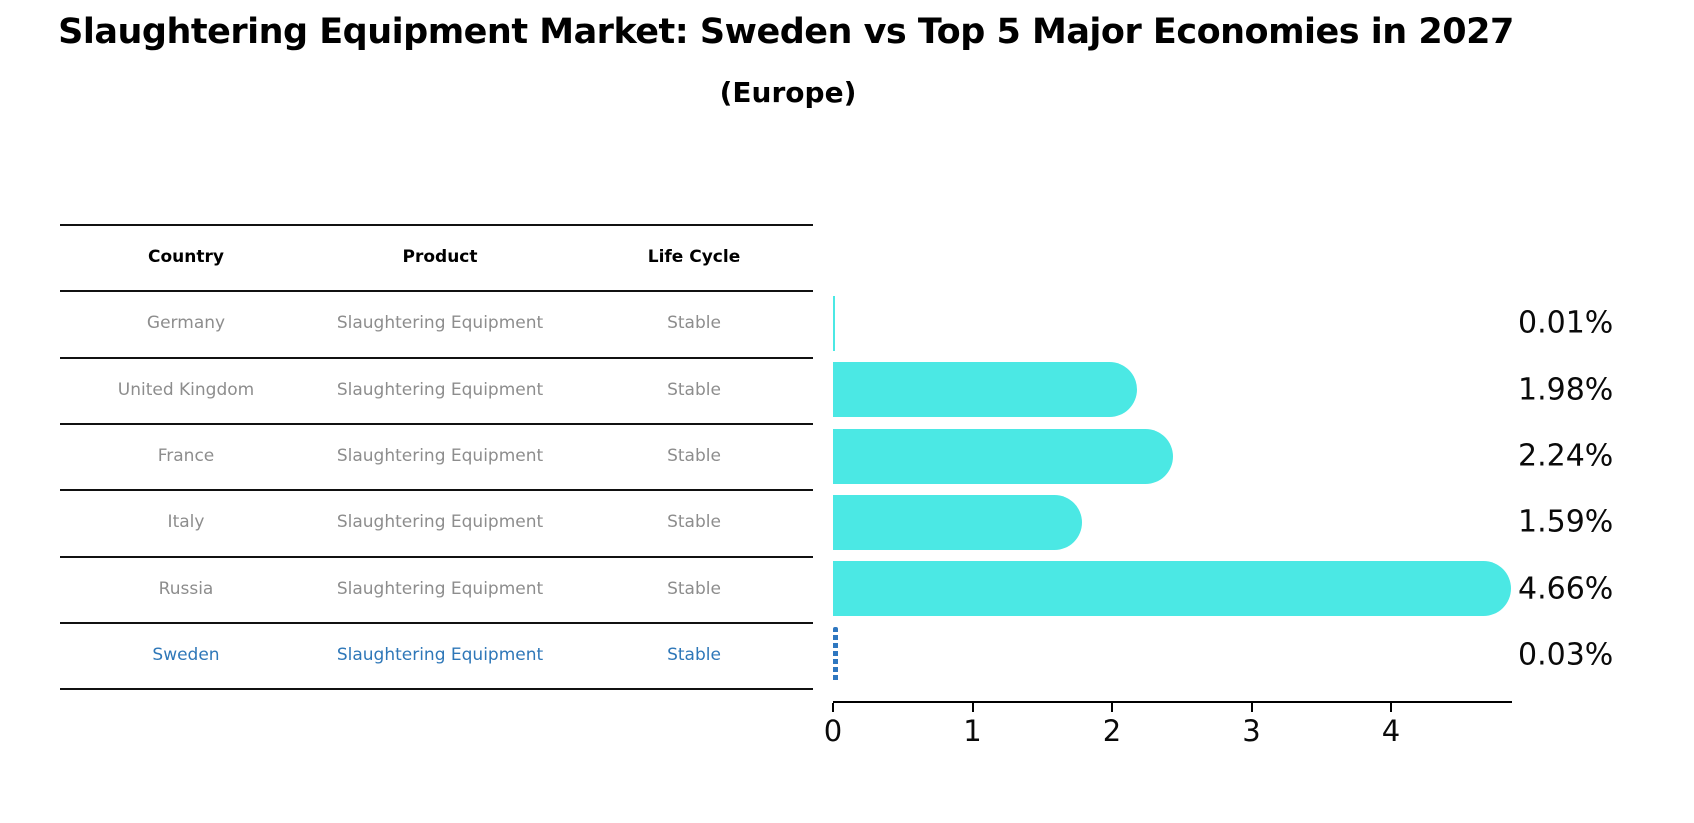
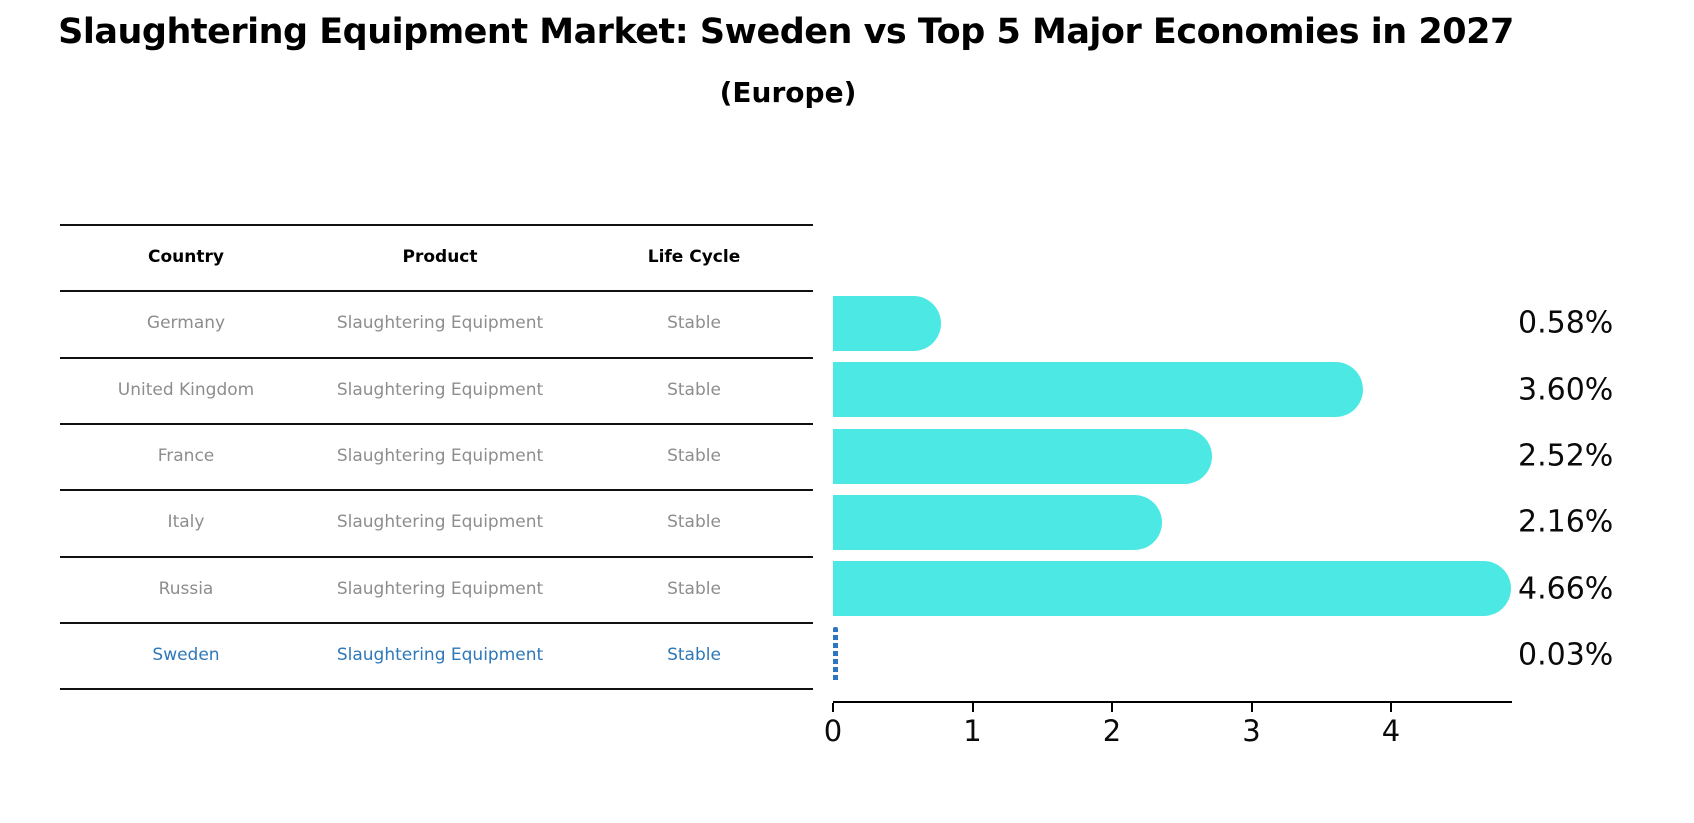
Germany: 0.01% -> 0.58%
United Kingdom: 1.98% -> 3.60%
France: 2.24% -> 2.52%
Italy: 1.59% -> 2.16%
